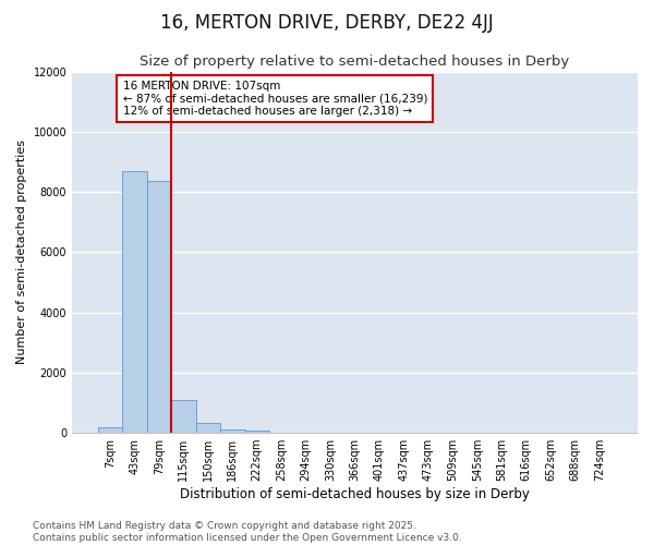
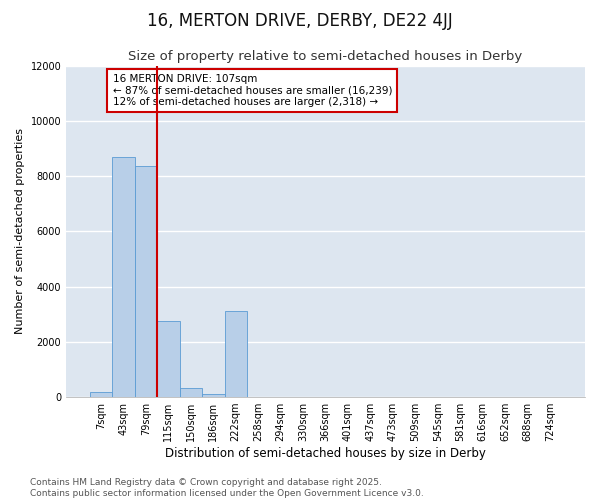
115sqm: 1100 -> 2750
222sqm: 80 -> 3100
